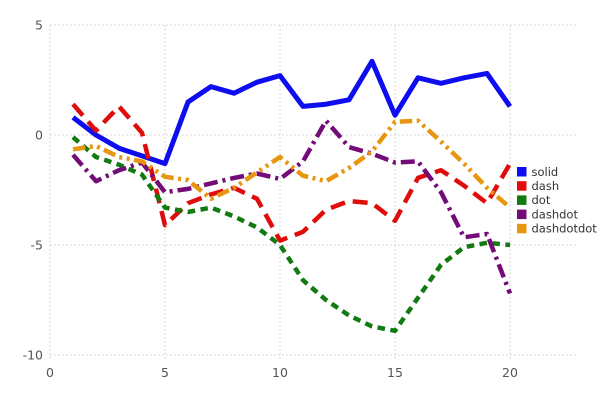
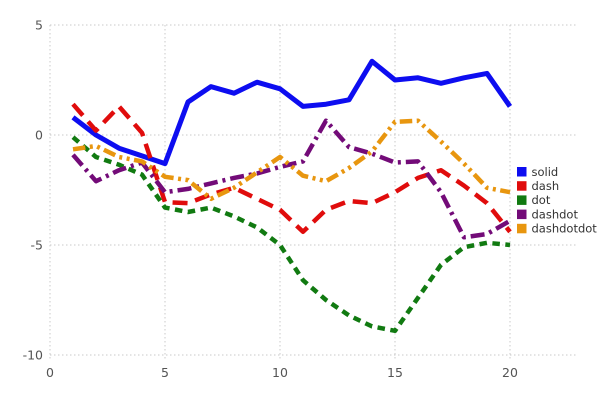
dash/5: -4.1 -> -3.0
solid/10: 2.7 -> 2.1
dash/10: -4.8 -> -3.4
dashdot/10: -2.0 -> -1.4
solid/15: 0.9 -> 2.5
dash/15: -3.9 -> -2.6
dash/20: -1.3 -> -4.4
dashdot/20: -7.2 -> -3.9
dashdotdot/20: -3.3 -> -2.6
